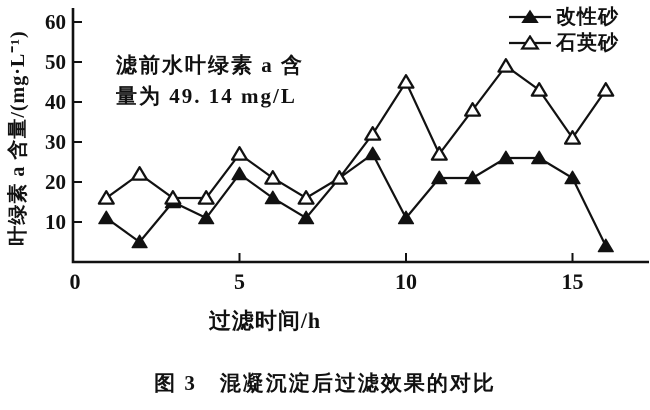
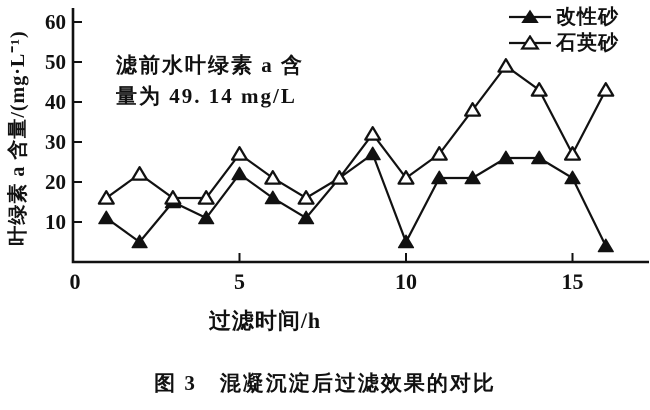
改性砂/10: 11 -> 5
石英砂/10: 45 -> 21
石英砂/15: 31 -> 27
